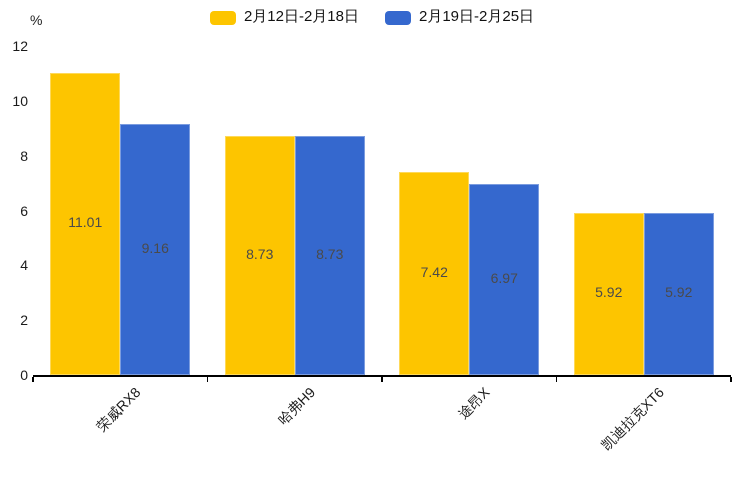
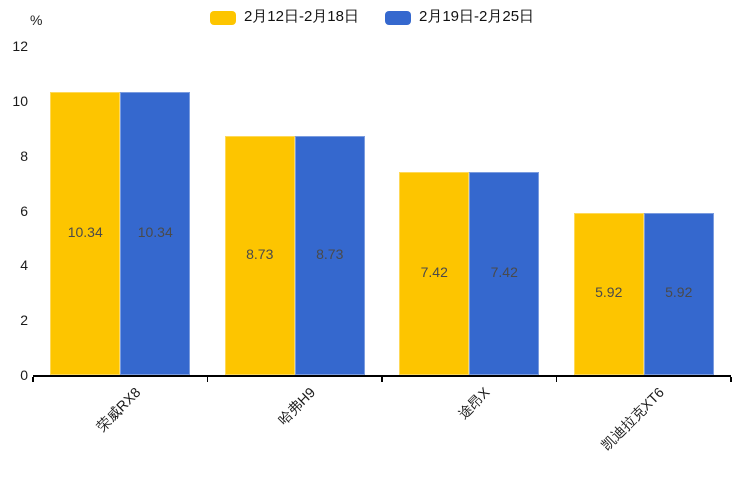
2月12日-2月18日/荣威RX8: 11.01 -> 10.34
2月19日-2月25日/荣威RX8: 9.16 -> 10.34
2月19日-2月25日/途昂X: 6.97 -> 7.42
